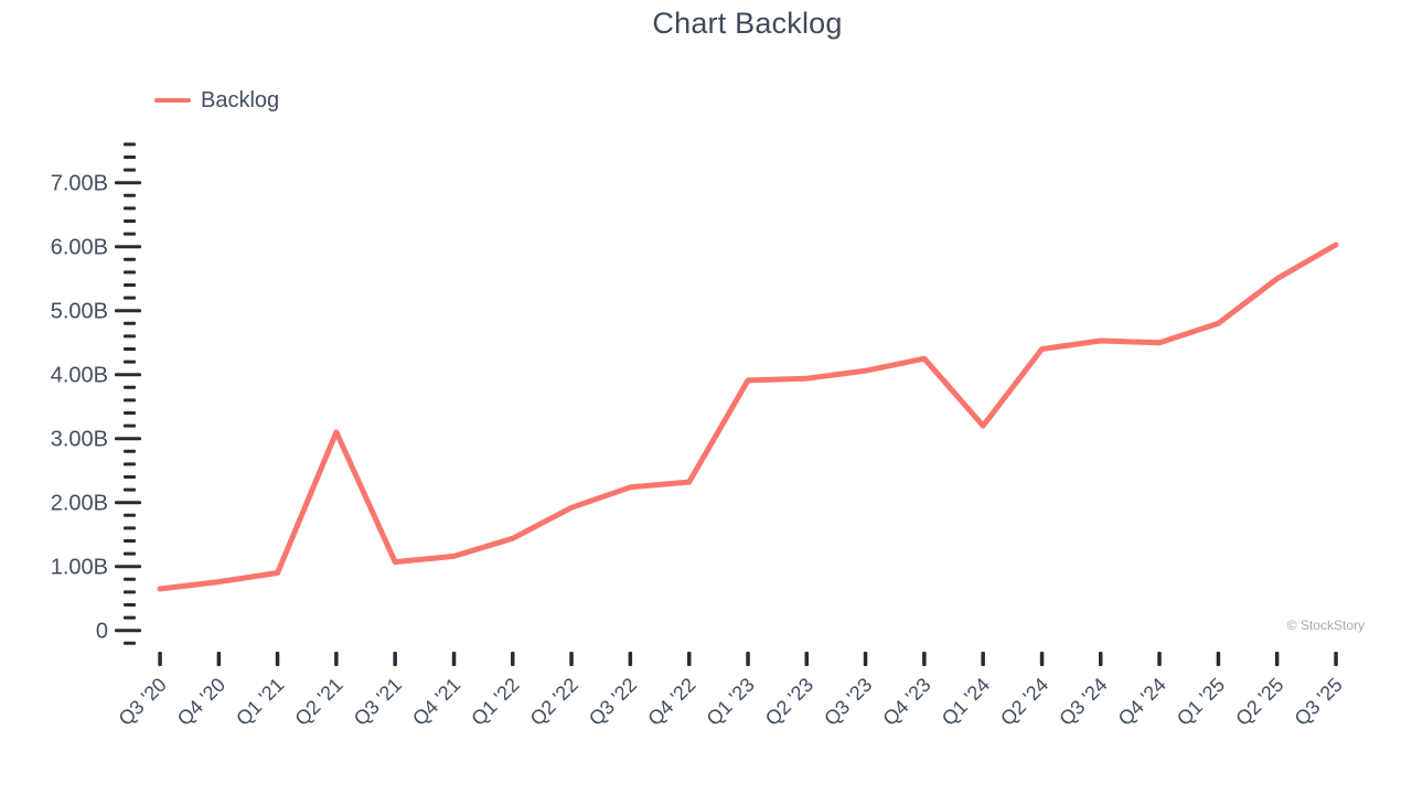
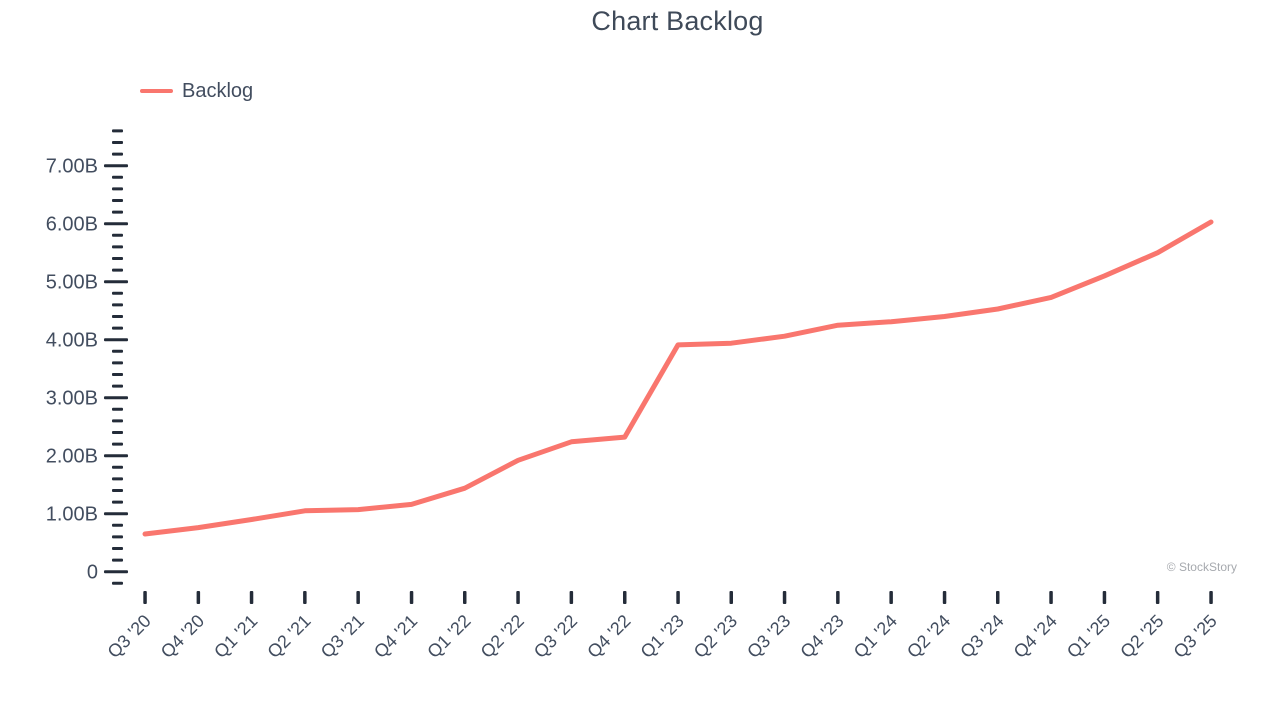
Q2 '21: 3.1B -> 1.1B
Q1 '24: 3.2B -> 4.3B
Q4 '24: 4.5B -> 4.7B
Q1 '25: 4.8B -> 5.1B
